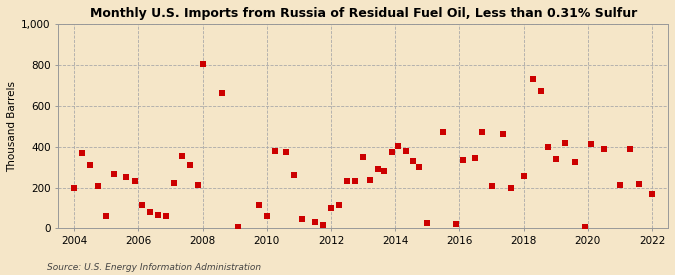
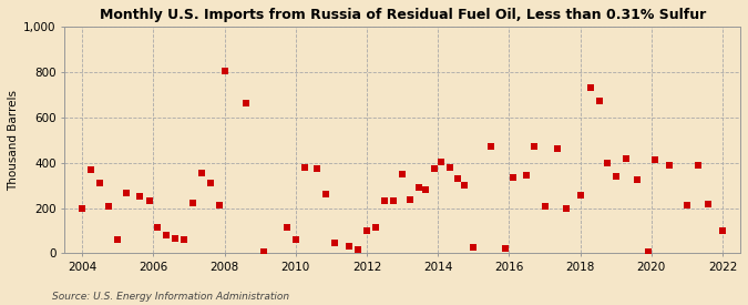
2022: 170 -> 100
